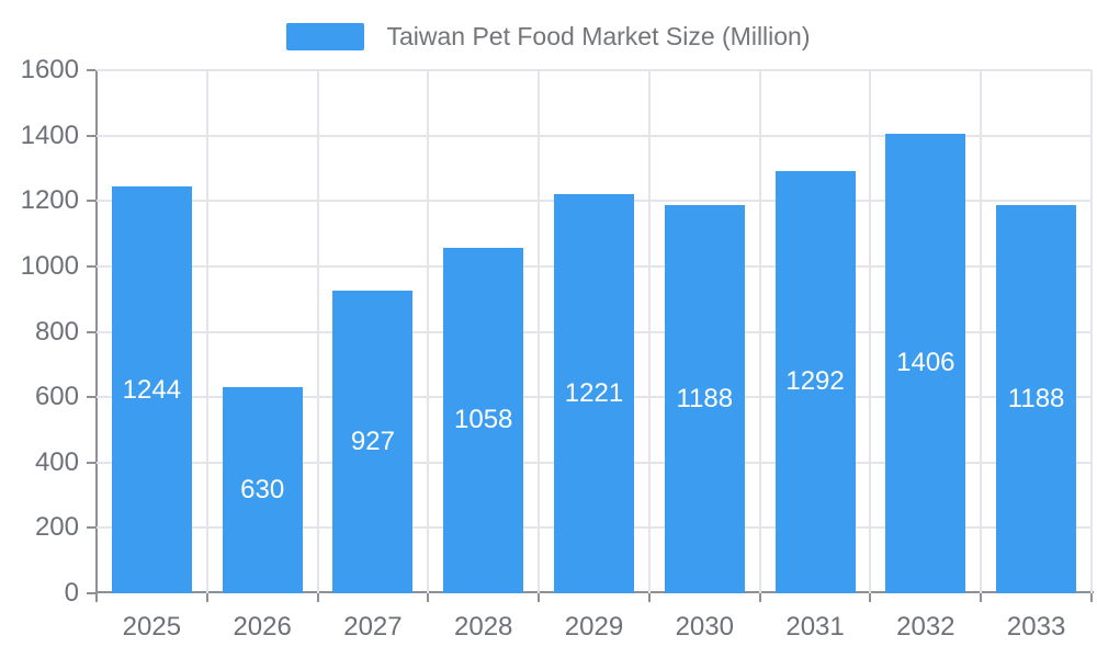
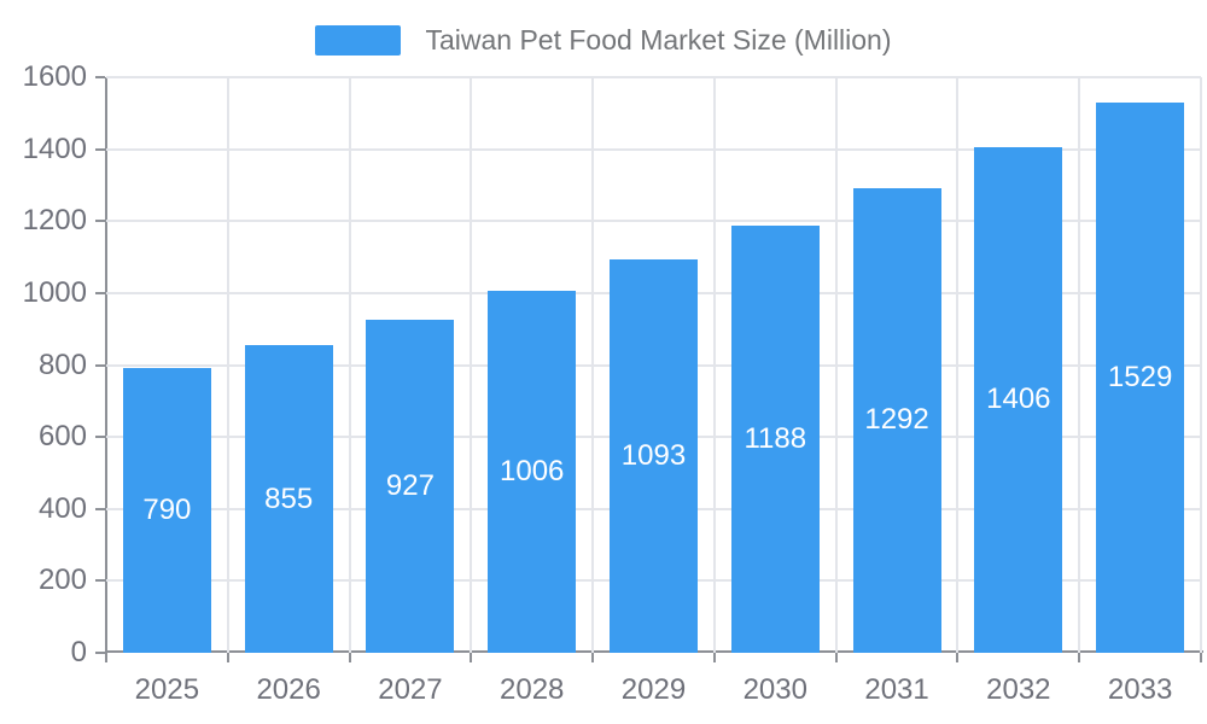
2025: 1244 -> 790
2026: 630 -> 855
2028: 1058 -> 1006
2029: 1221 -> 1093
2033: 1188 -> 1529
